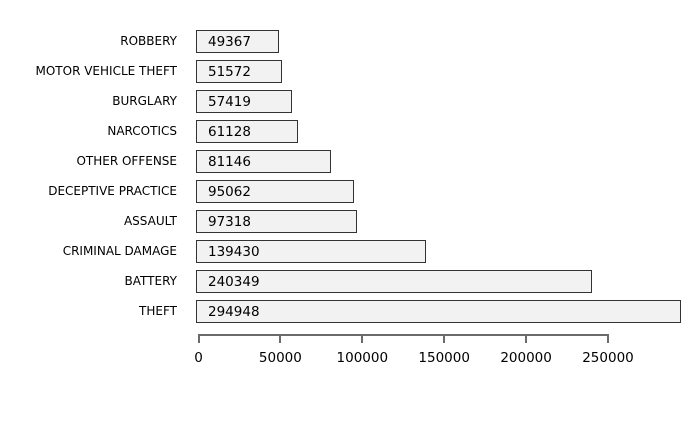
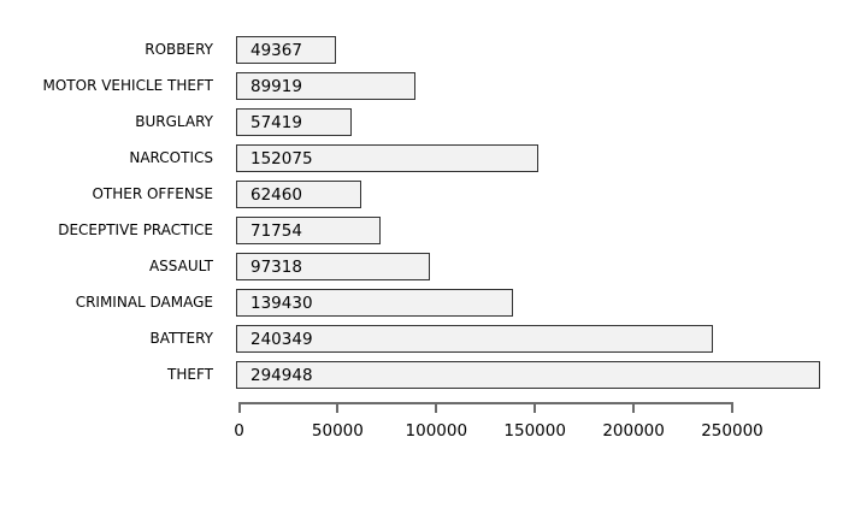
MOTOR VEHICLE THEFT: 51572 -> 89919
NARCOTICS: 61128 -> 152075
OTHER OFFENSE: 81146 -> 62460
DECEPTIVE PRACTICE: 95062 -> 71754
